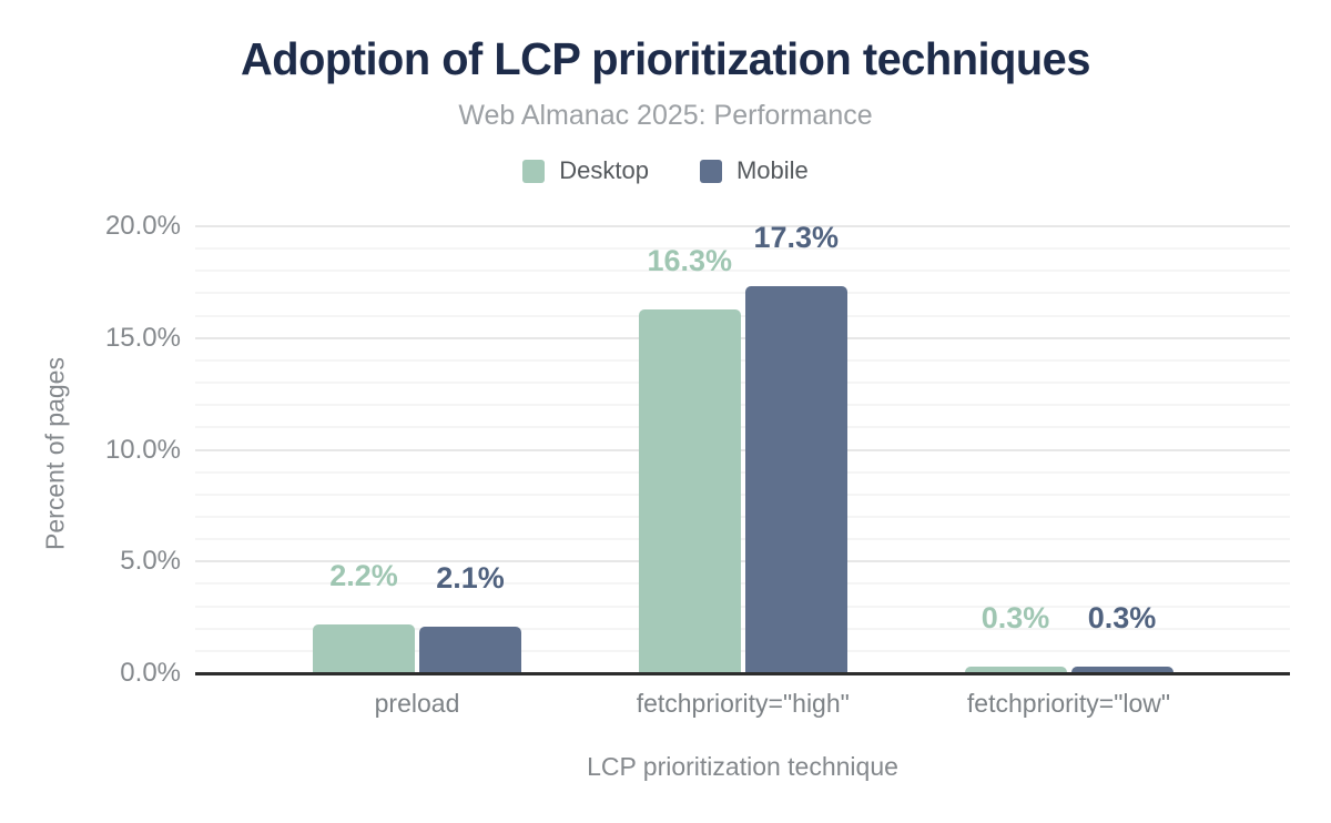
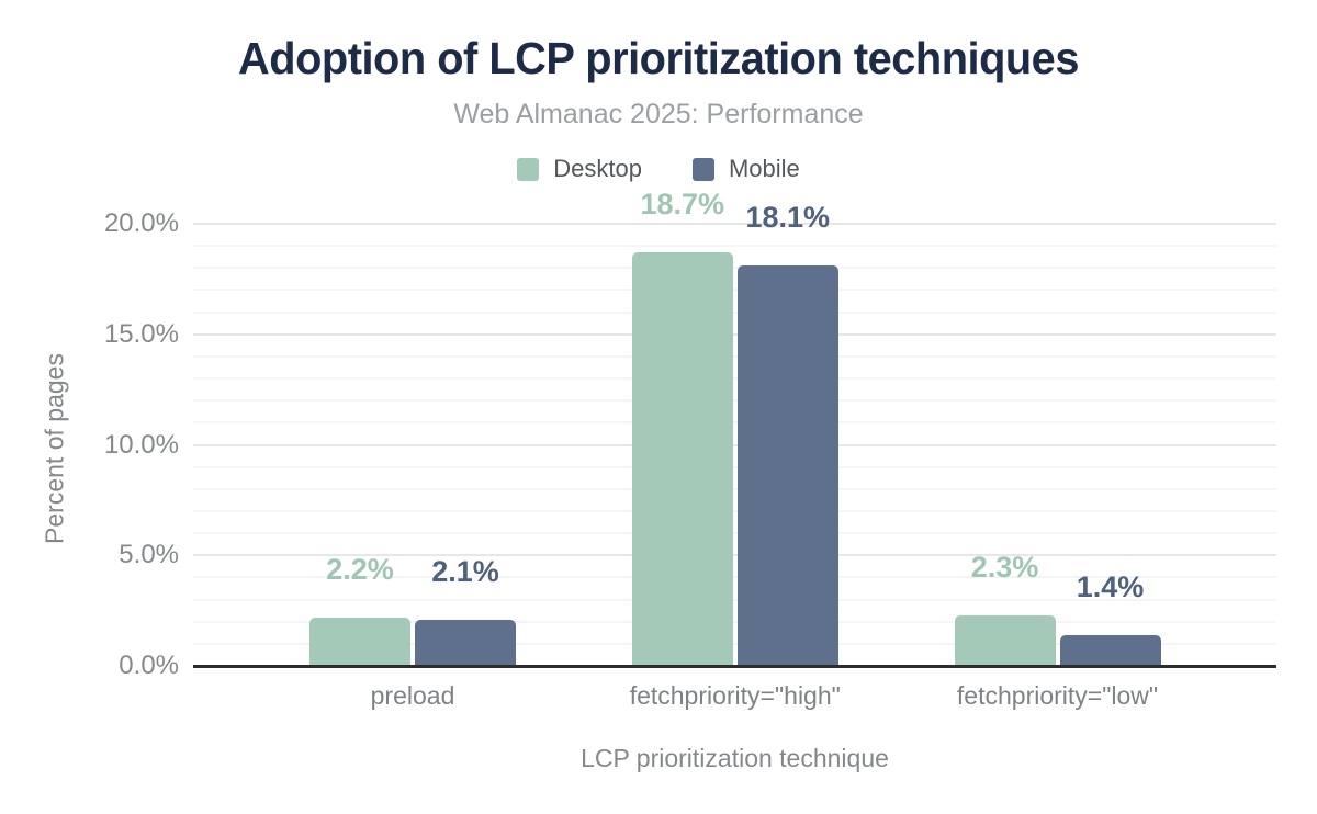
Desktop/fetchpriority="high": 16.3% -> 18.7%
Mobile/fetchpriority="high": 17.3% -> 18.1%
Desktop/fetchpriority="low": 0.3% -> 2.3%
Mobile/fetchpriority="low": 0.3% -> 1.4%
